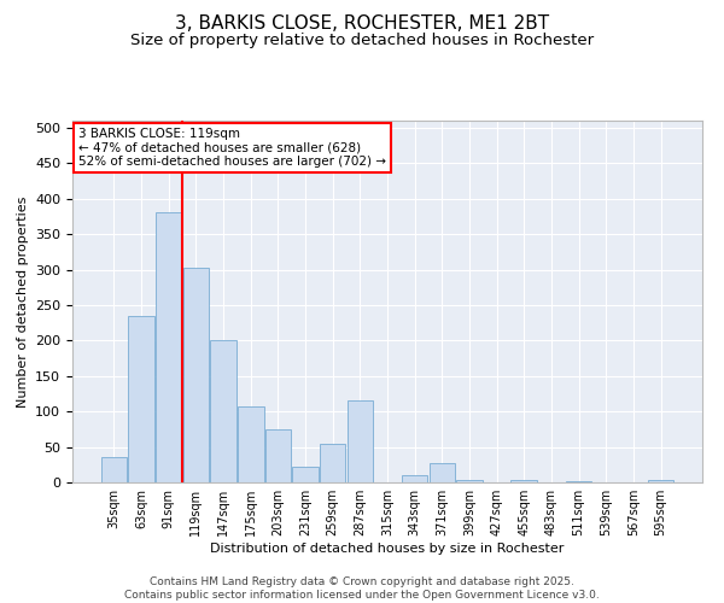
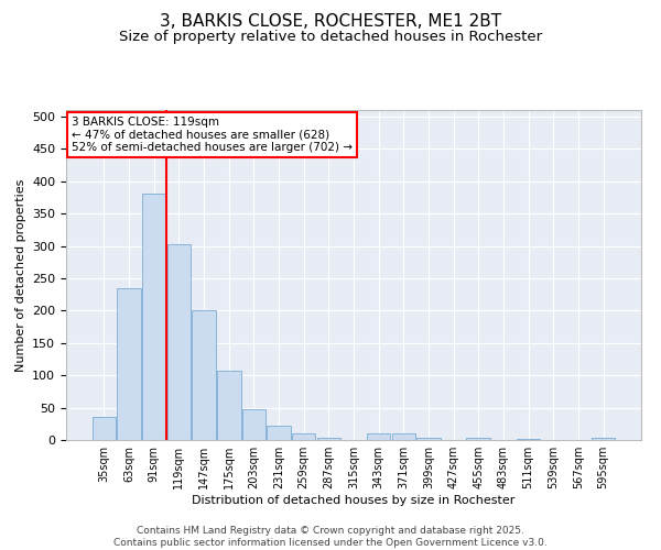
203sqm: 74 -> 48
259sqm: 54 -> 11
287sqm: 116 -> 4
371sqm: 28 -> 10
